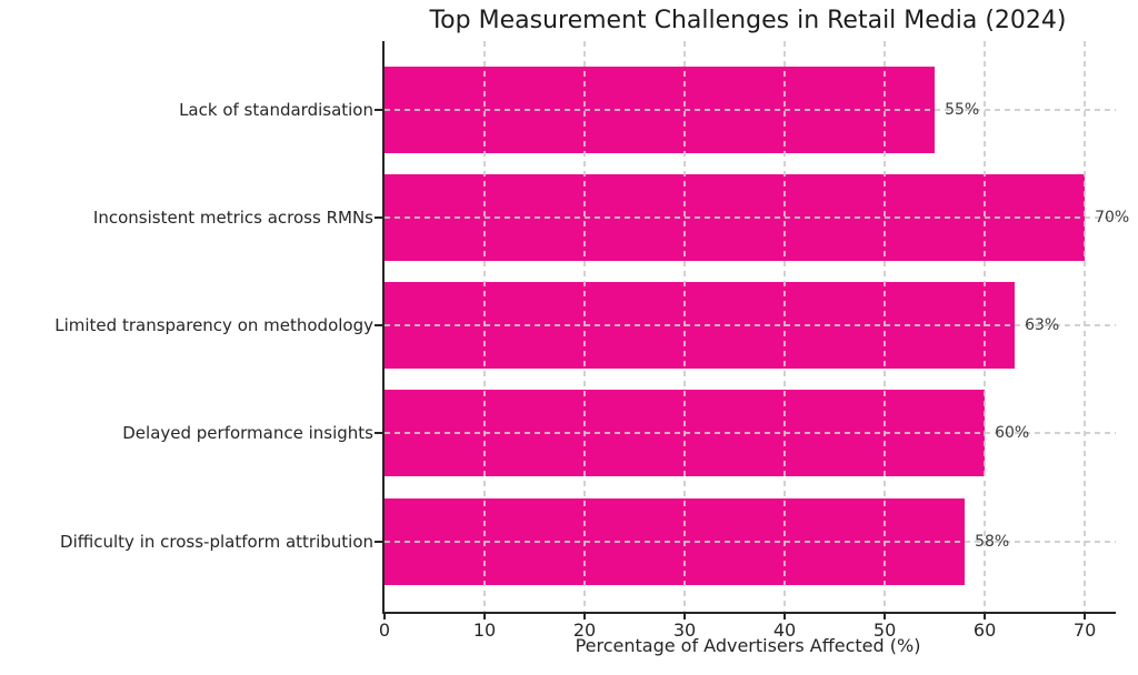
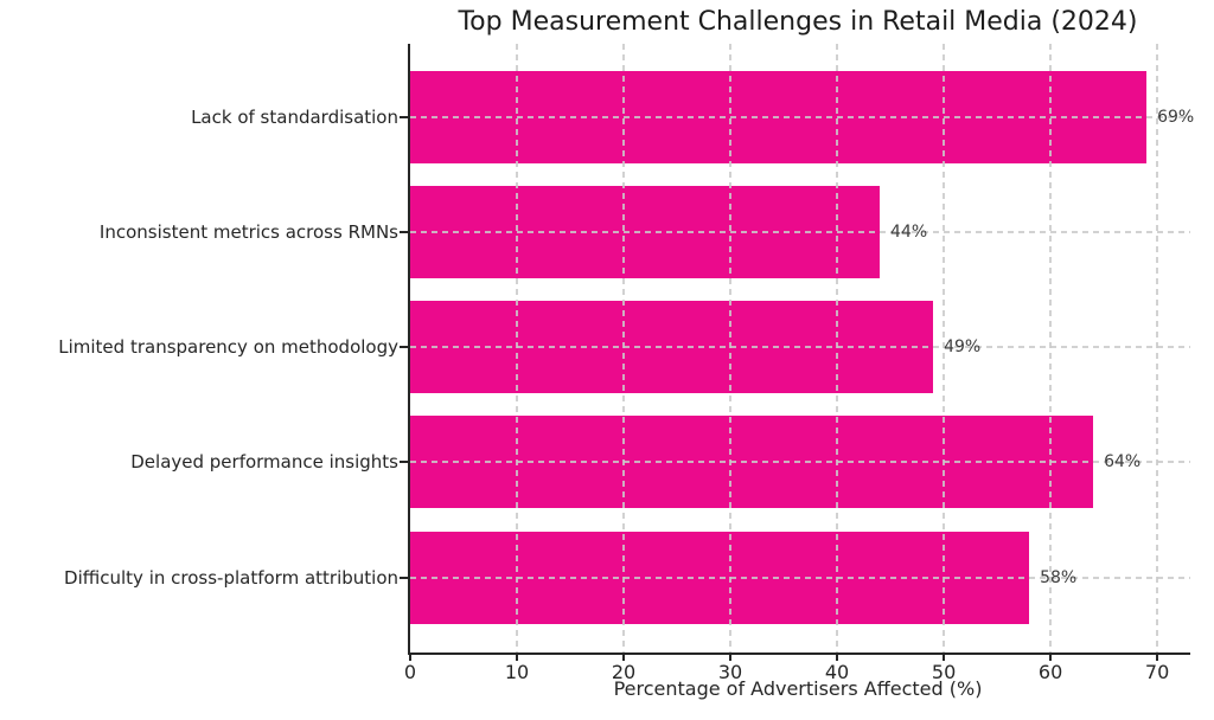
Lack of standardisation: 55% -> 69%
Inconsistent metrics across RMNs: 70% -> 44%
Limited transparency on methodology: 63% -> 49%
Delayed performance insights: 60% -> 64%
